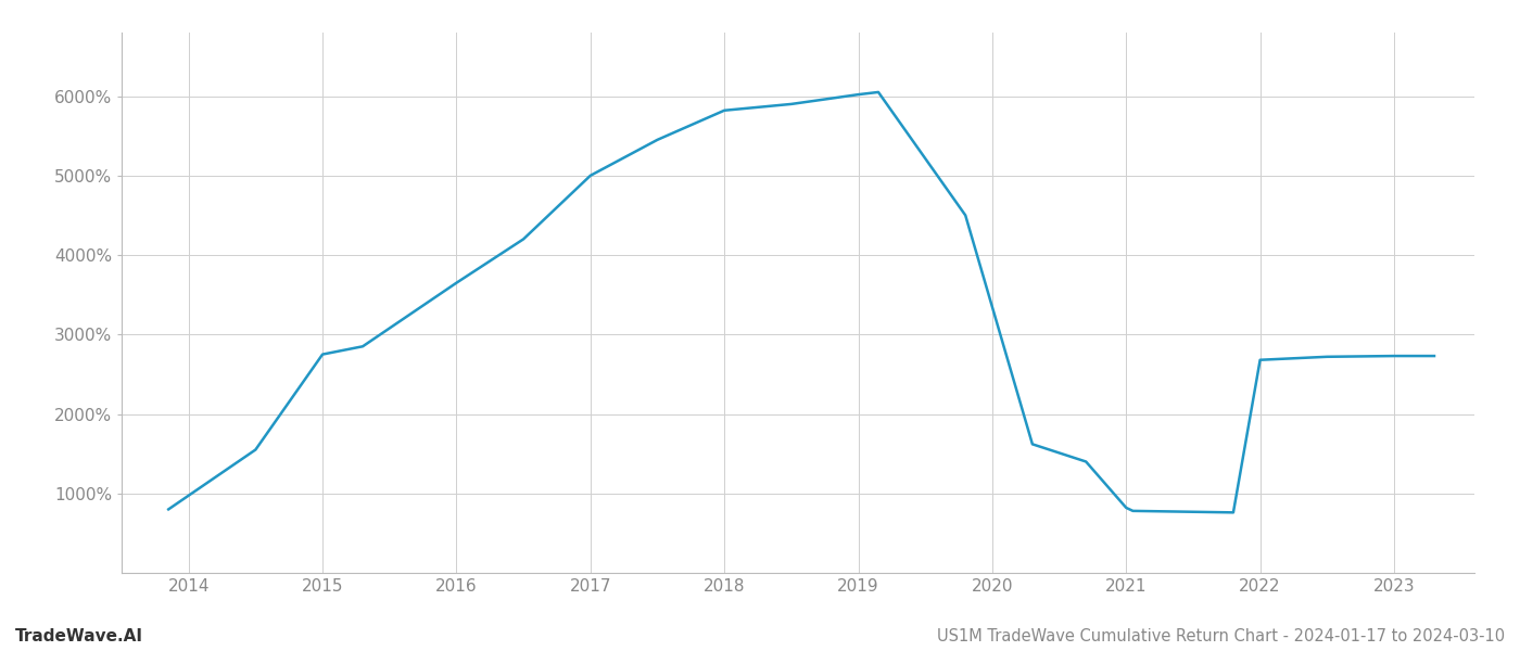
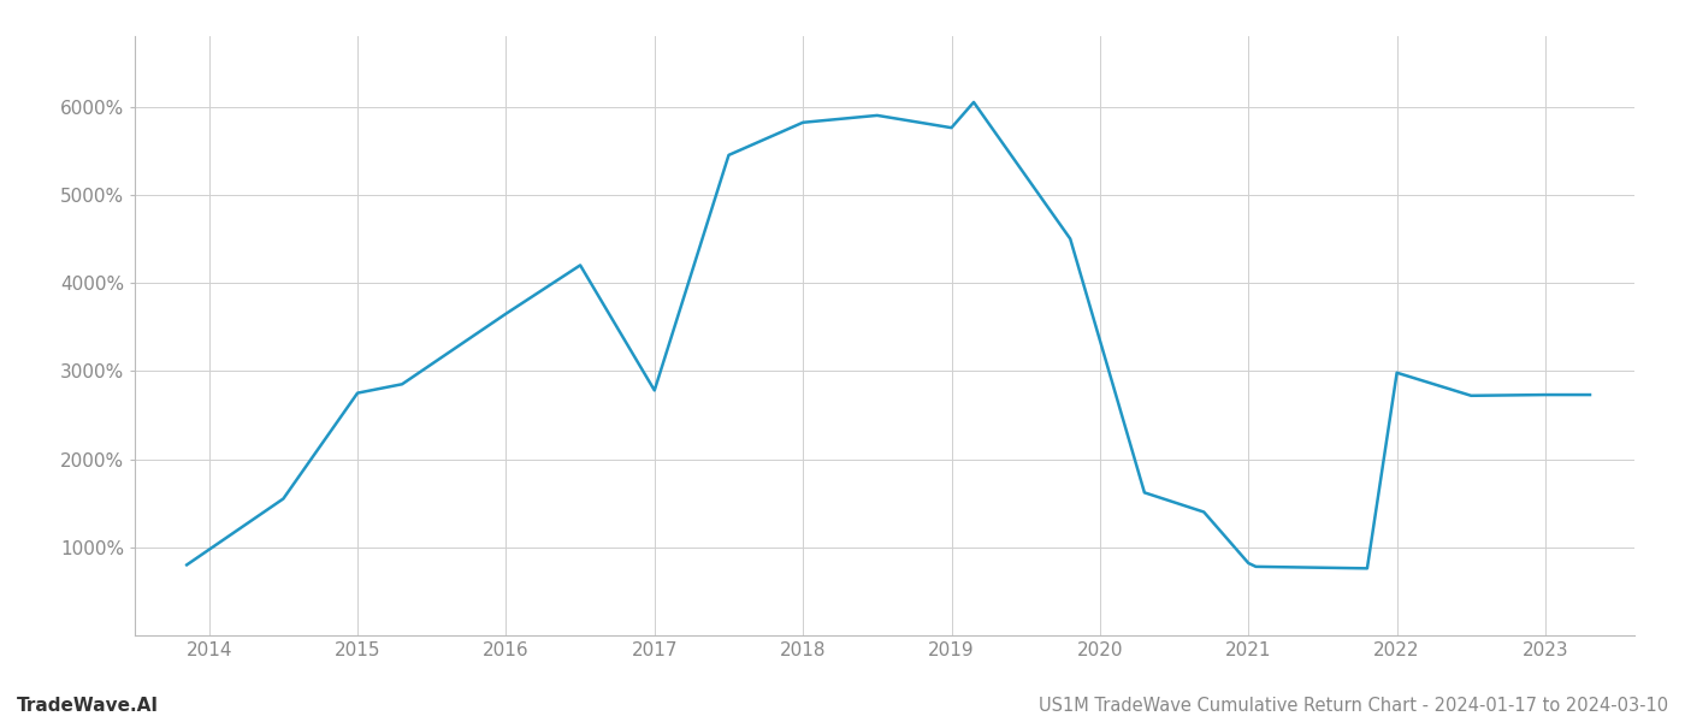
2017: 5000% -> 2780%
2019: 6020% -> 5760%
2022: 2680% -> 2980%
